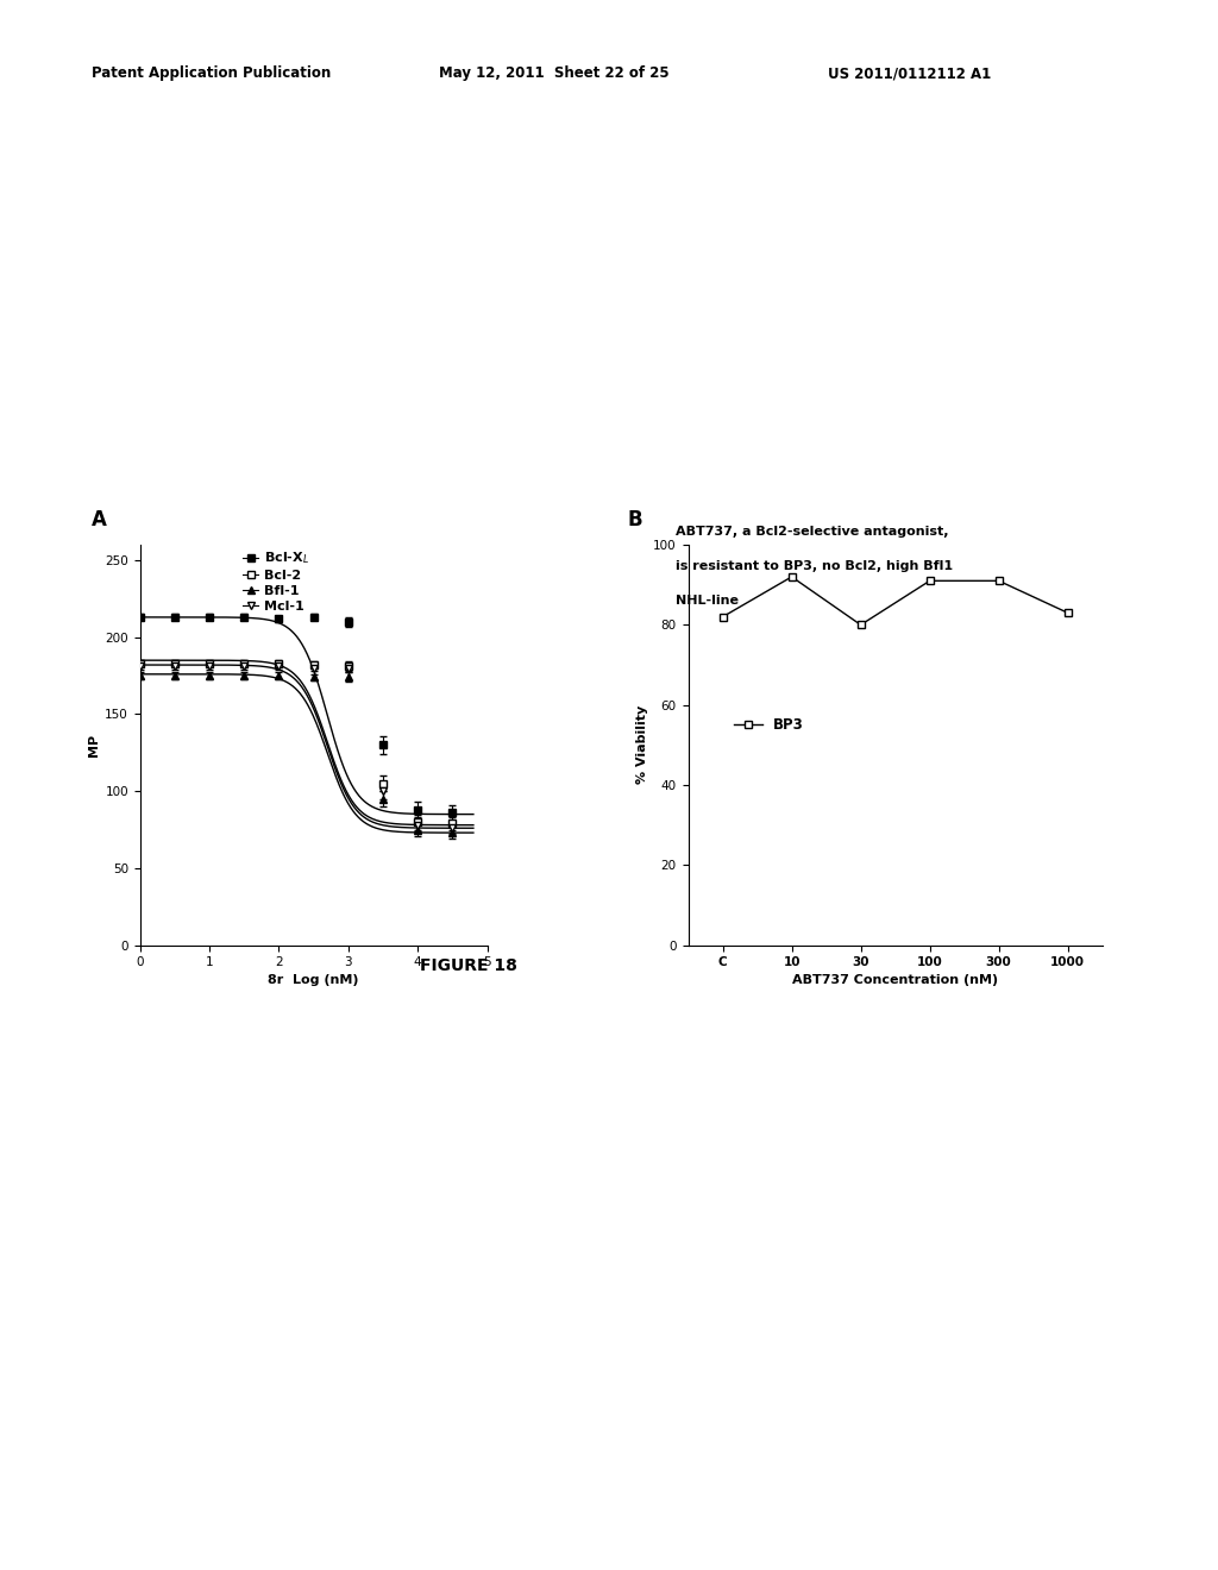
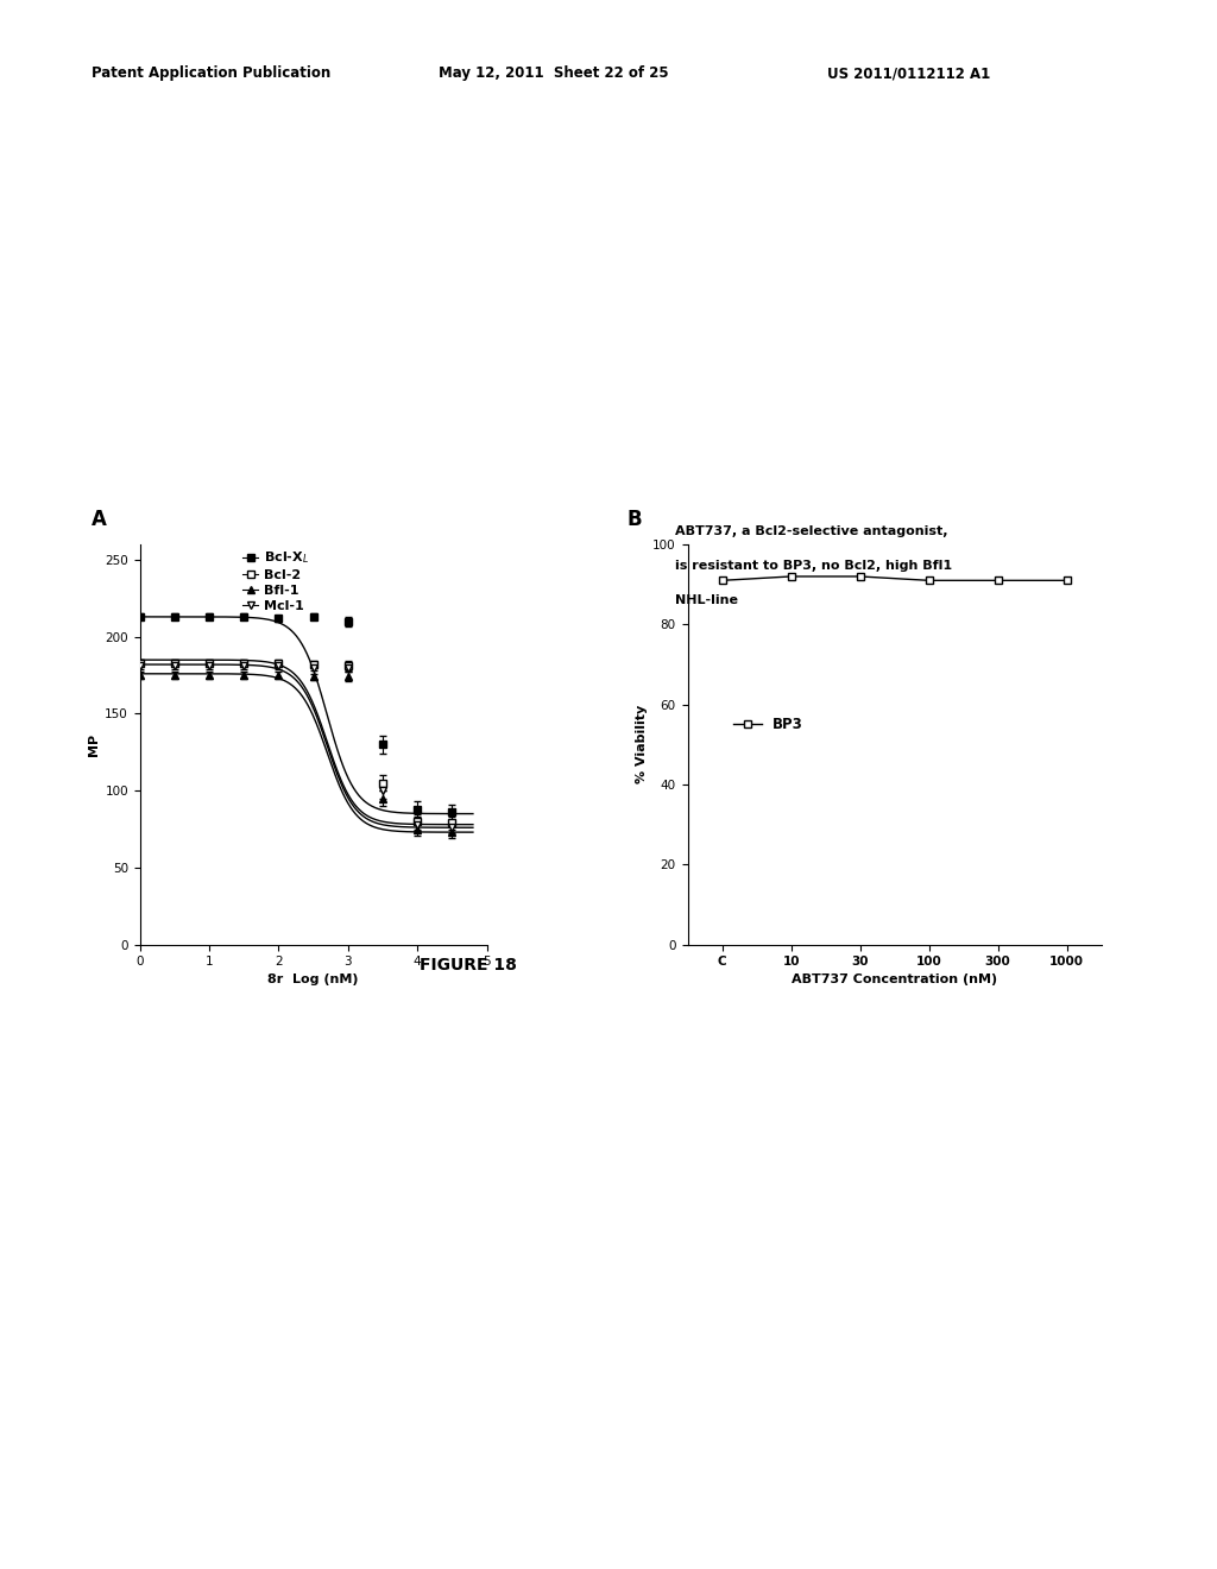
C: 82 -> 91
30: 80 -> 92
1000: 83 -> 91
